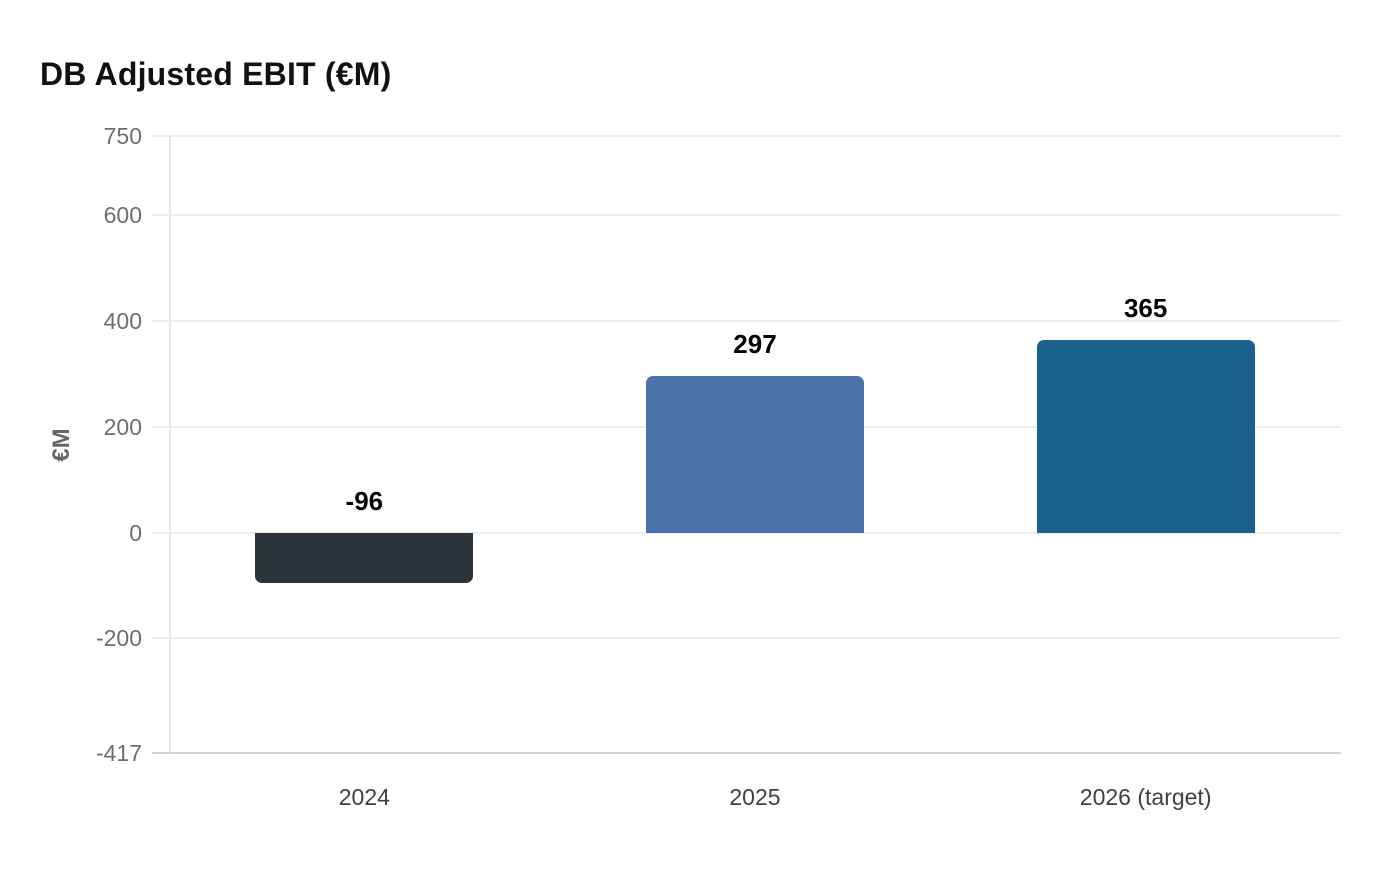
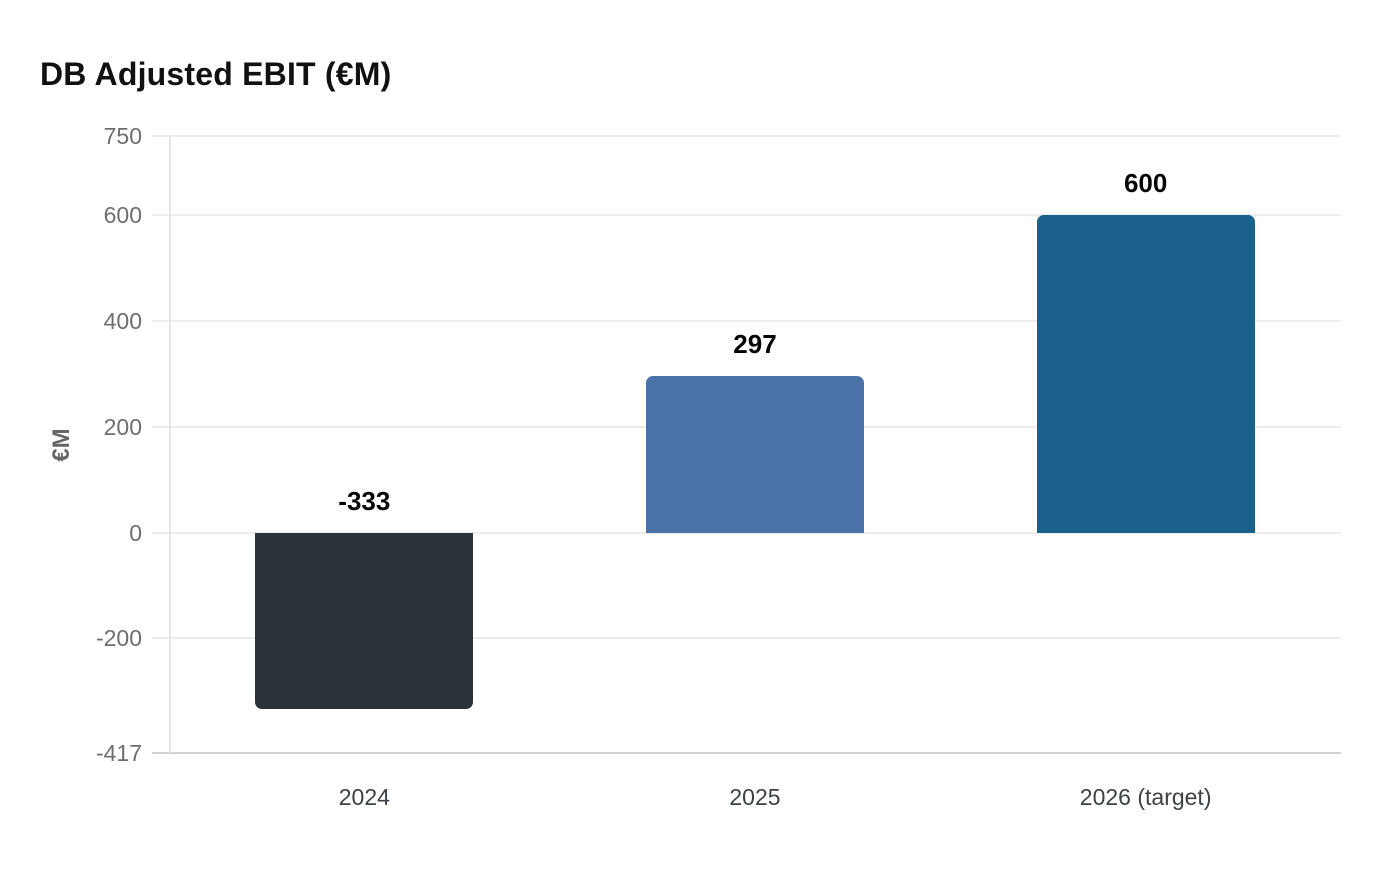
2024: -96 -> -333
2026 (target): 365 -> 600
